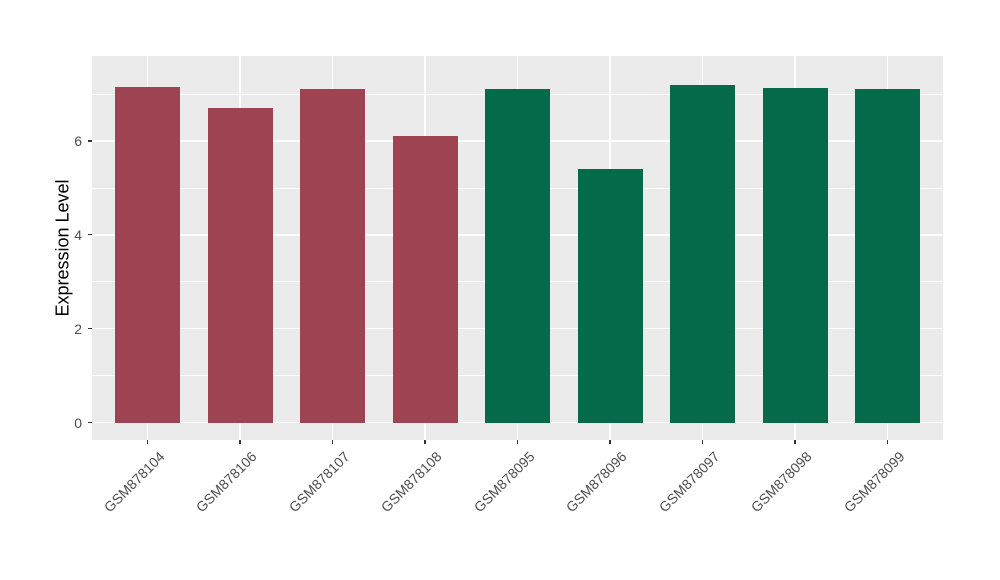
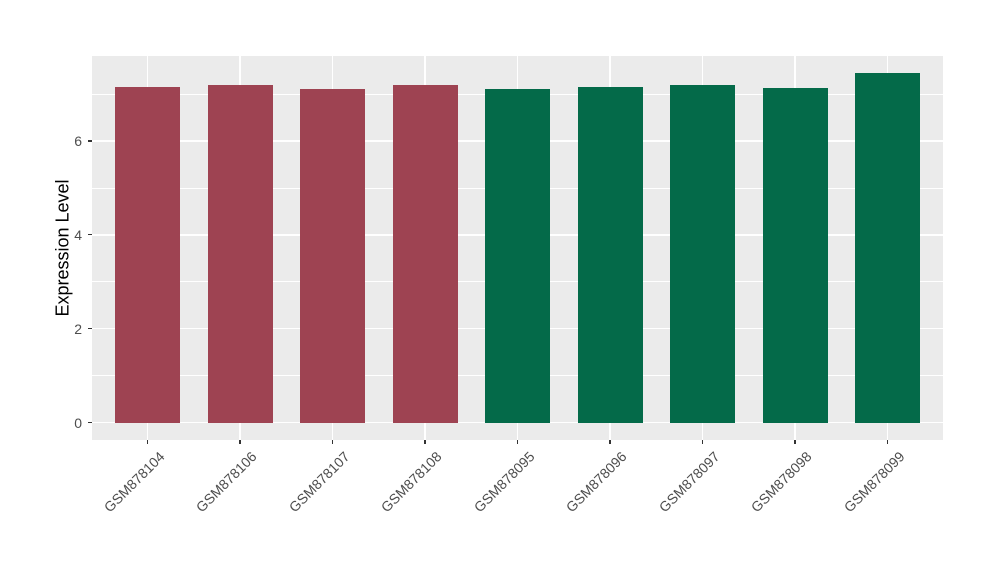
GSM878106: 6.7 -> 7.2
GSM878108: 6.1 -> 7.2
GSM878096: 5.4 -> 7.2
GSM878099: 7.1 -> 7.4
